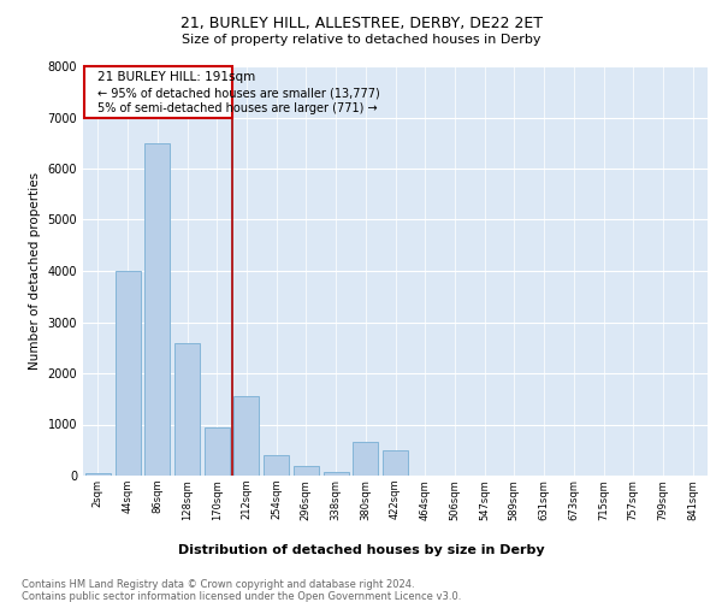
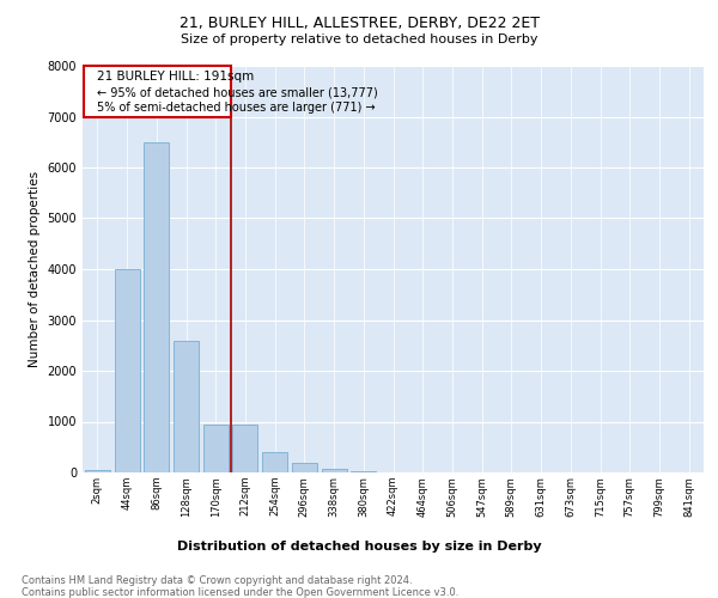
212sqm: 1550 -> 950
380sqm: 650 -> 30
422sqm: 500 -> 10
